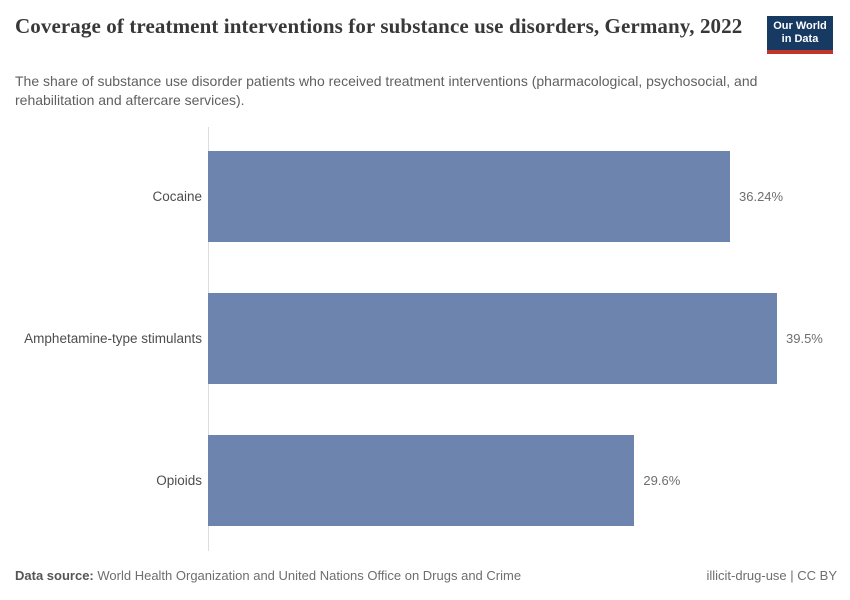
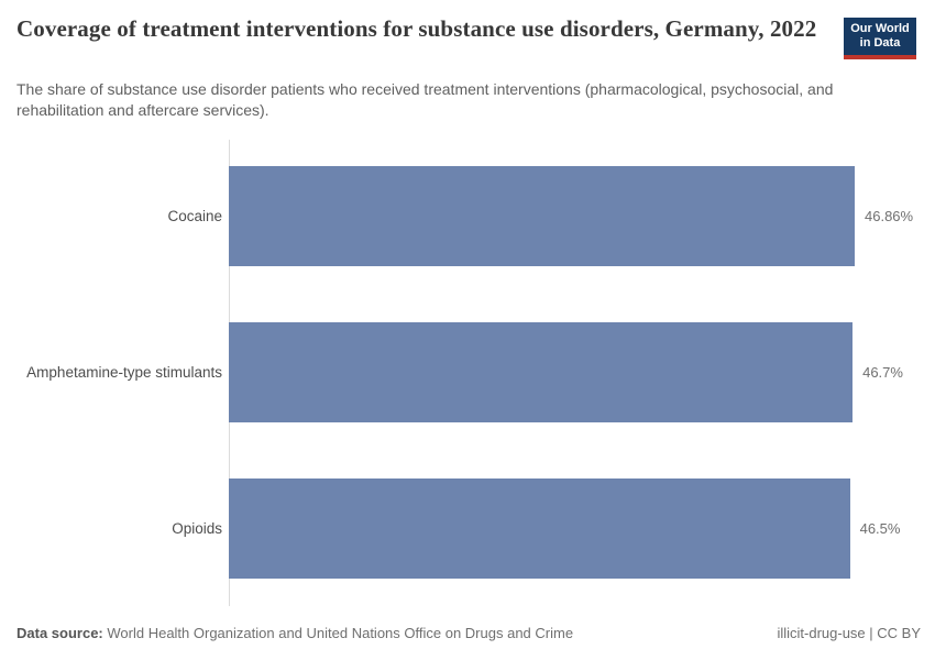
Cocaine: 36.24% -> 46.86%
Amphetamine-type stimulants: 39.5% -> 46.7%
Opioids: 29.6% -> 46.5%
